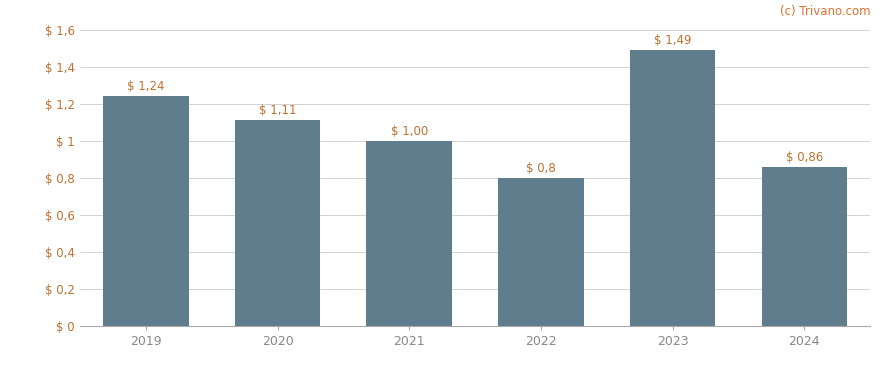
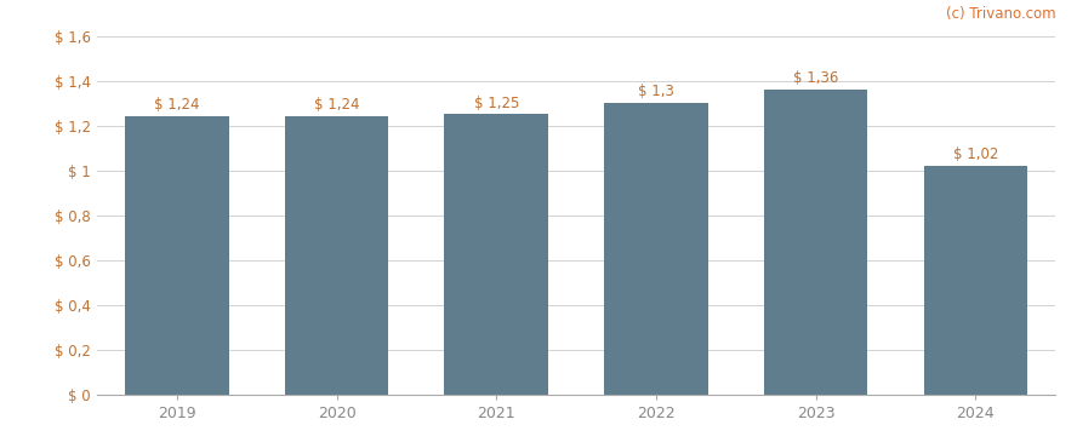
2020: 1,11 -> 1,24
2021: 1,00 -> 1,25
2022: 0,8 -> 1,3
2023: 1,49 -> 1,36
2024: 0,86 -> 1,02
